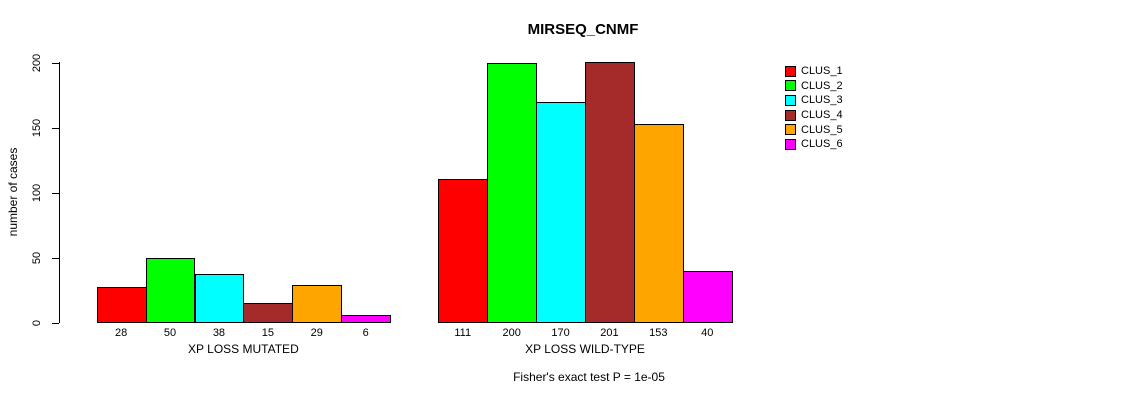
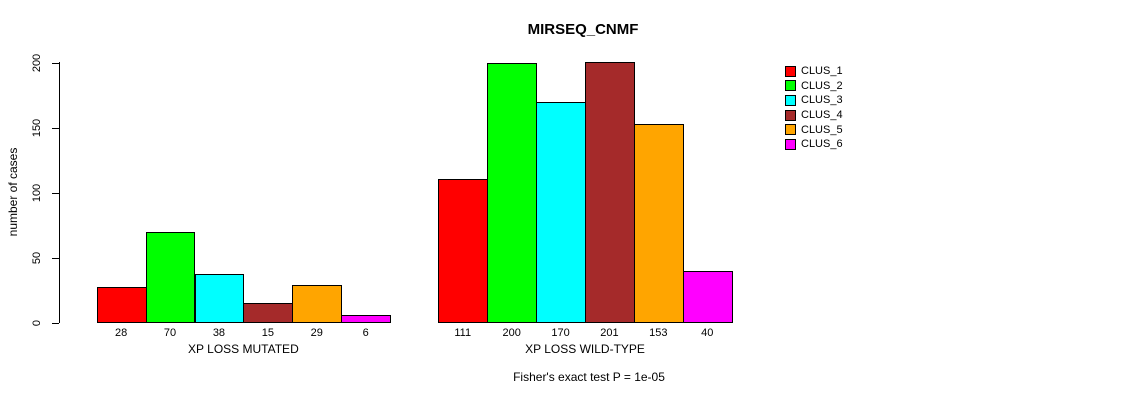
CLUS_2/XP LOSS MUTATED: 50 -> 70
